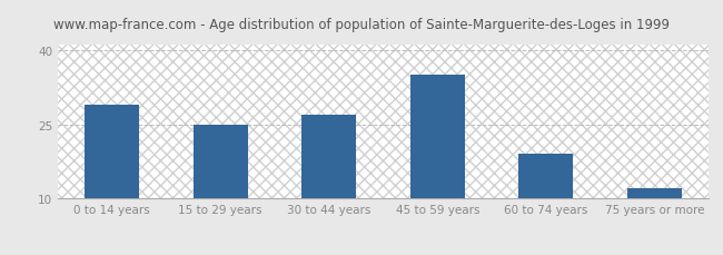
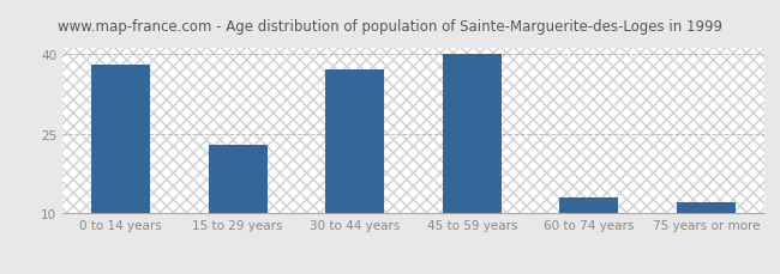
0 to 14 years: 29 -> 38
15 to 29 years: 25 -> 23
30 to 44 years: 27 -> 37
45 to 59 years: 35 -> 40
60 to 74 years: 19 -> 13
